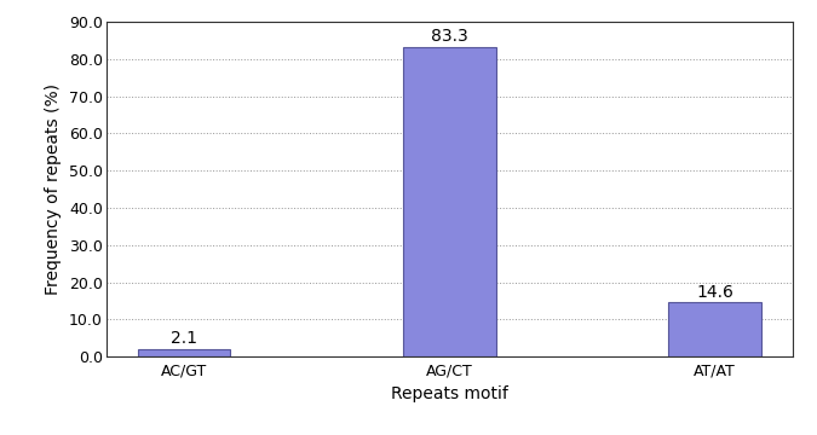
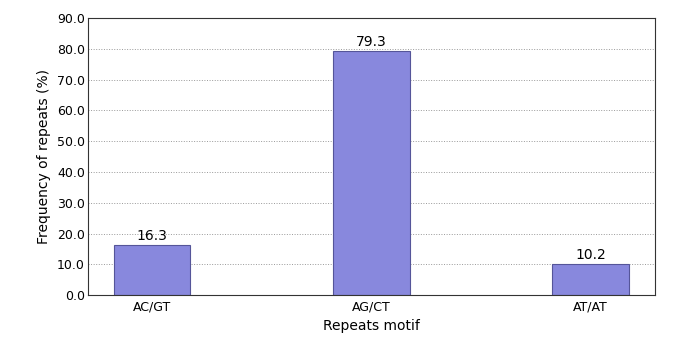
AC/GT: 2.1 -> 16.3
AG/CT: 83.3 -> 79.3
AT/AT: 14.6 -> 10.2
